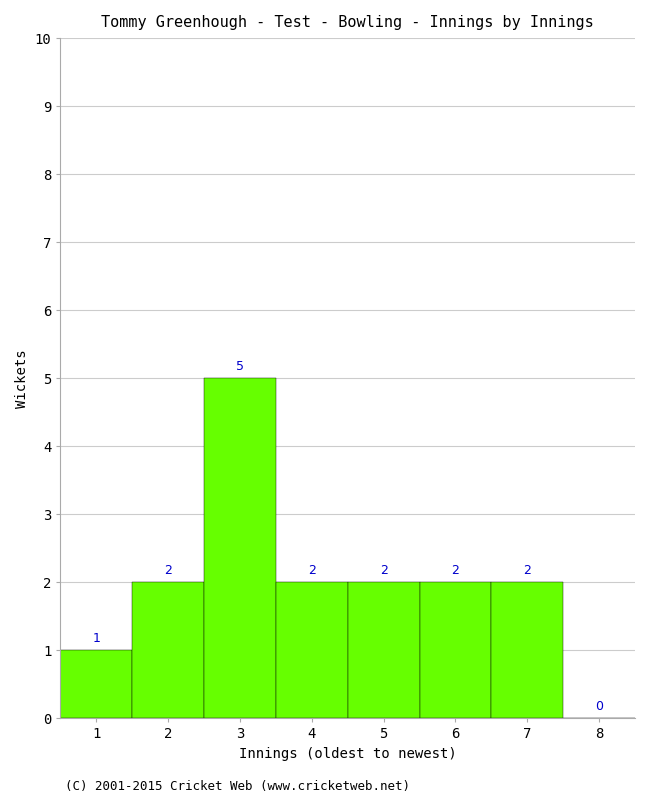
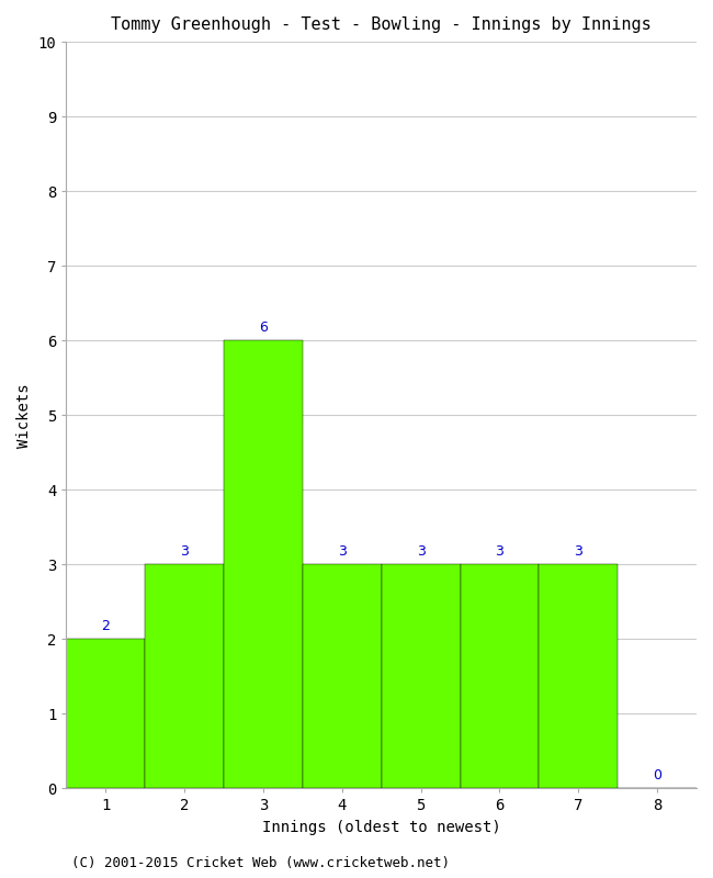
1: 1 -> 2
2: 2 -> 3
3: 5 -> 6
4: 2 -> 3
5: 2 -> 3
6: 2 -> 3
7: 2 -> 3
